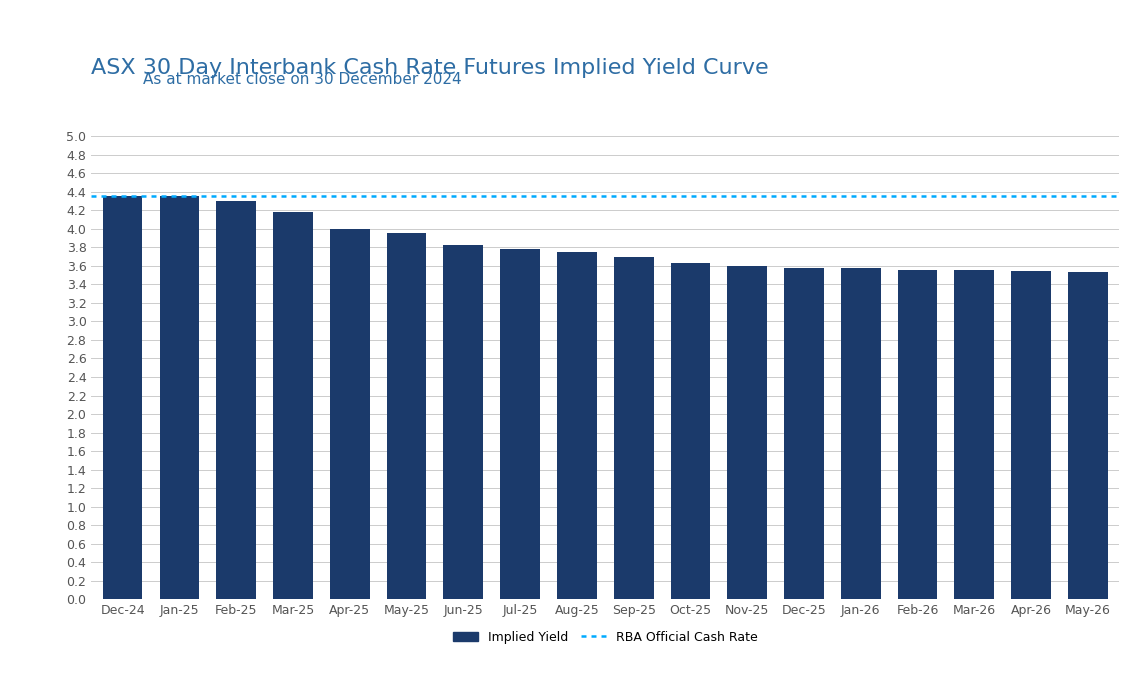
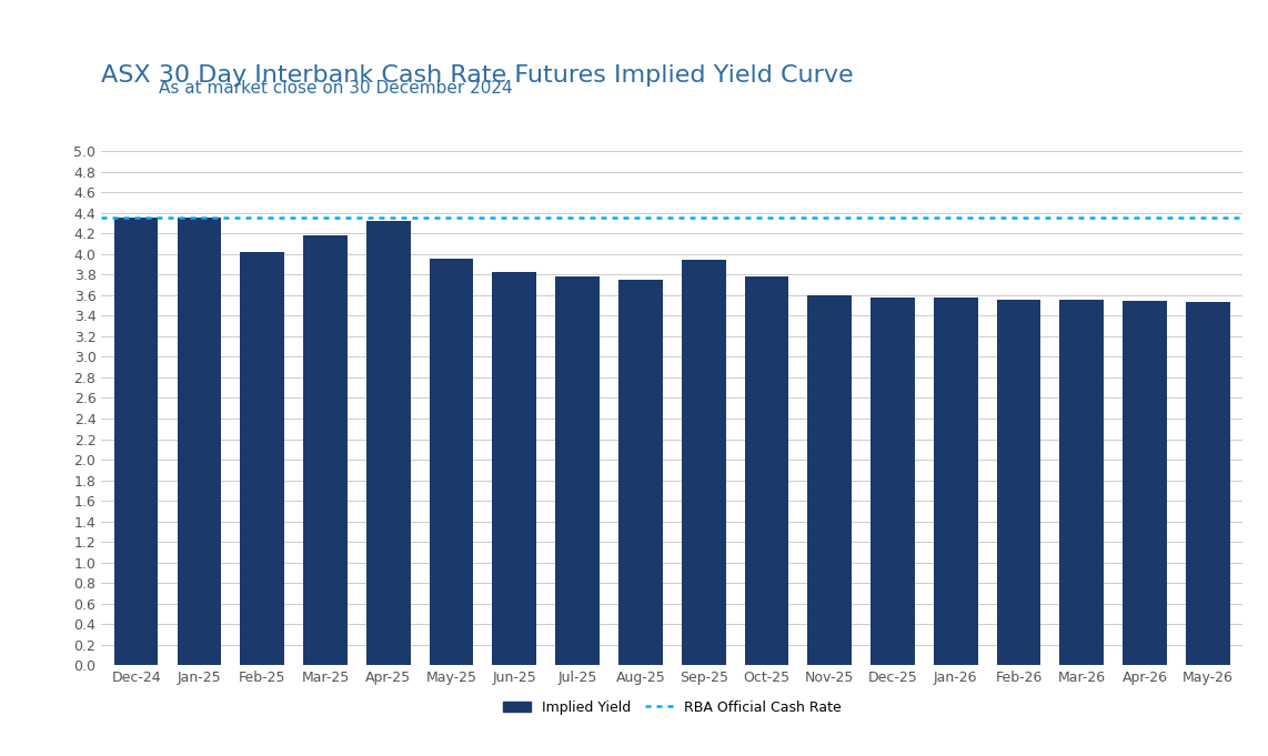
Feb-25: 4.30 -> 4.02
Apr-25: 4.00 -> 4.32
Sep-25: 3.70 -> 3.94
Oct-25: 3.63 -> 3.78
